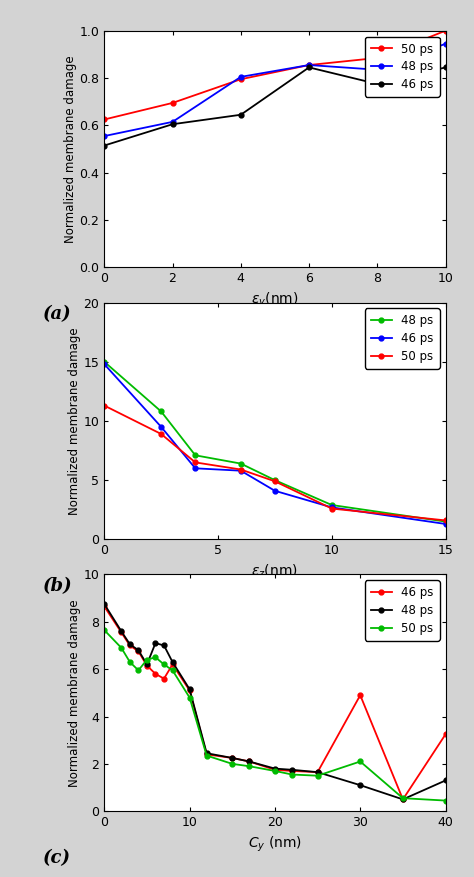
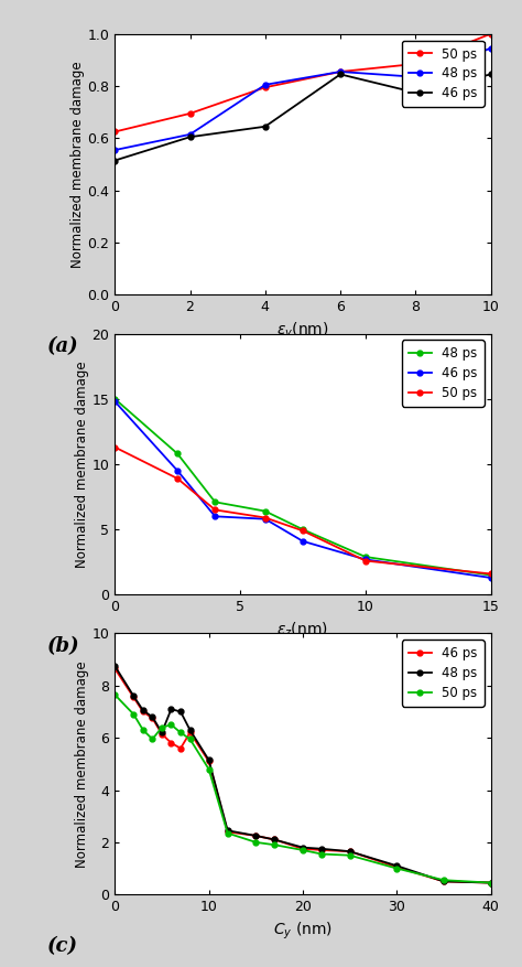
46 ps/30: 4.90 -> 1.05
50 ps/30: 2.10 -> 1.00
46 ps/40: 3.25 -> 0.45
48 ps/40: 1.30 -> 0.45
